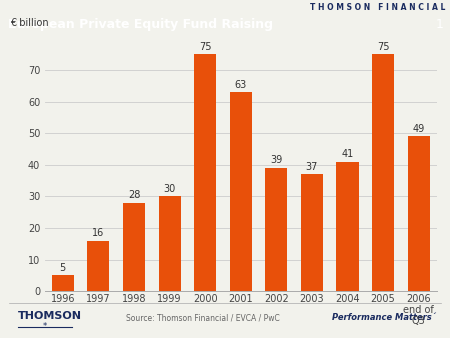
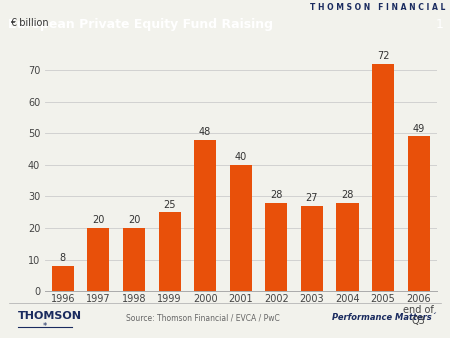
1996: 5 -> 8
1997: 16 -> 20
1998: 28 -> 20
1999: 30 -> 25
2000: 75 -> 48
2001: 63 -> 40
2002: 39 -> 28
2003: 37 -> 27
2004: 41 -> 28
2005: 75 -> 72
